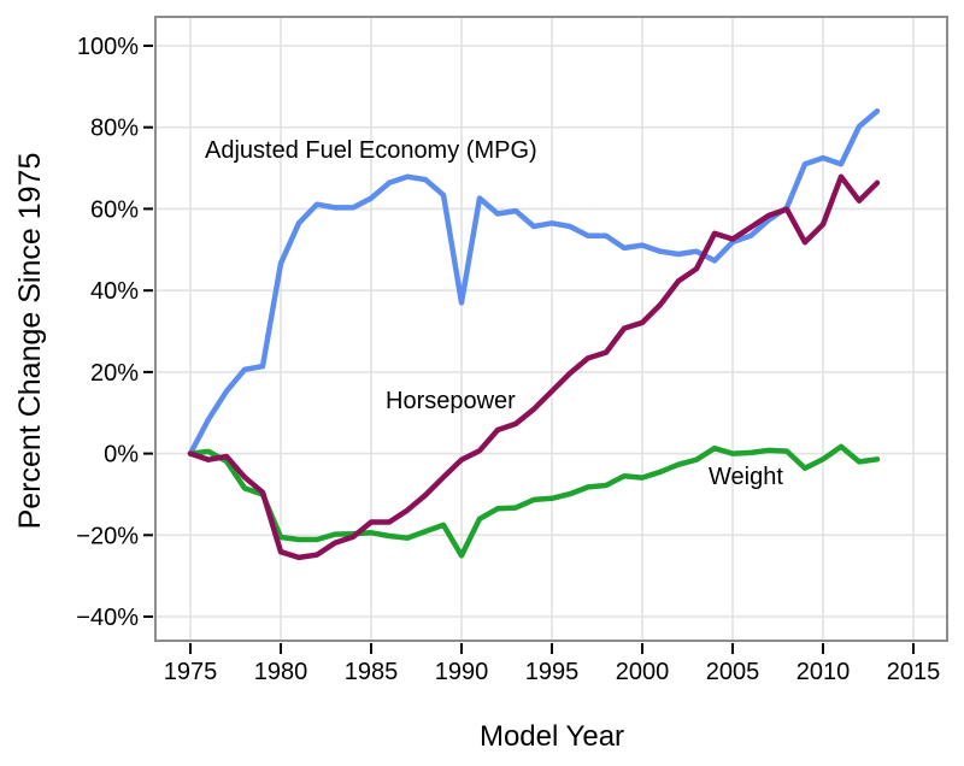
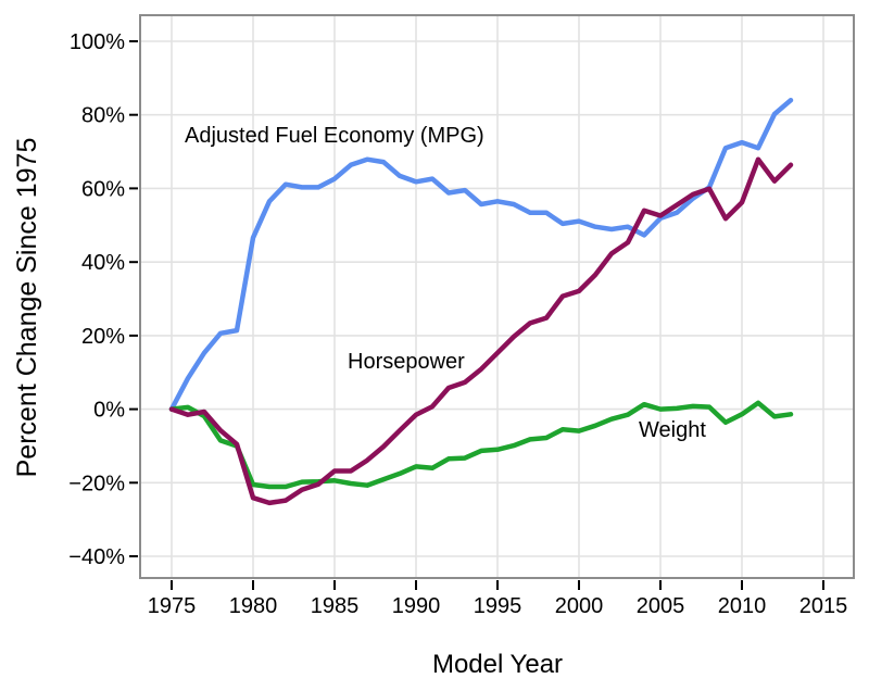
Adjusted Fuel Economy (MPG)/1990: 37% -> 62%
Weight/1990: -25% -> -16%
